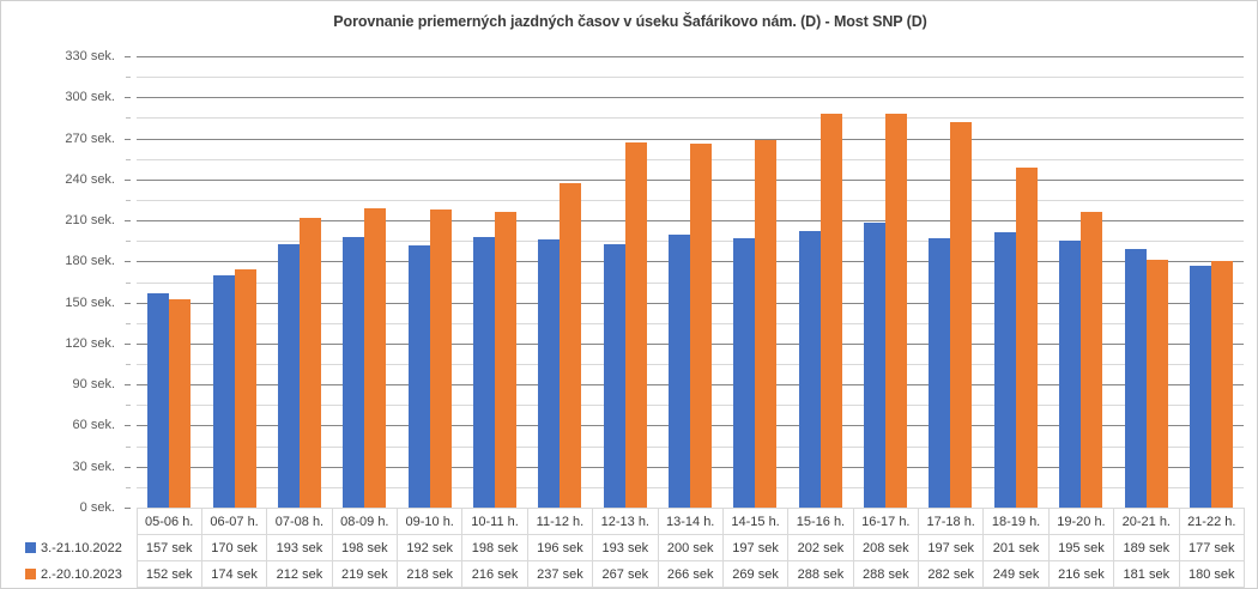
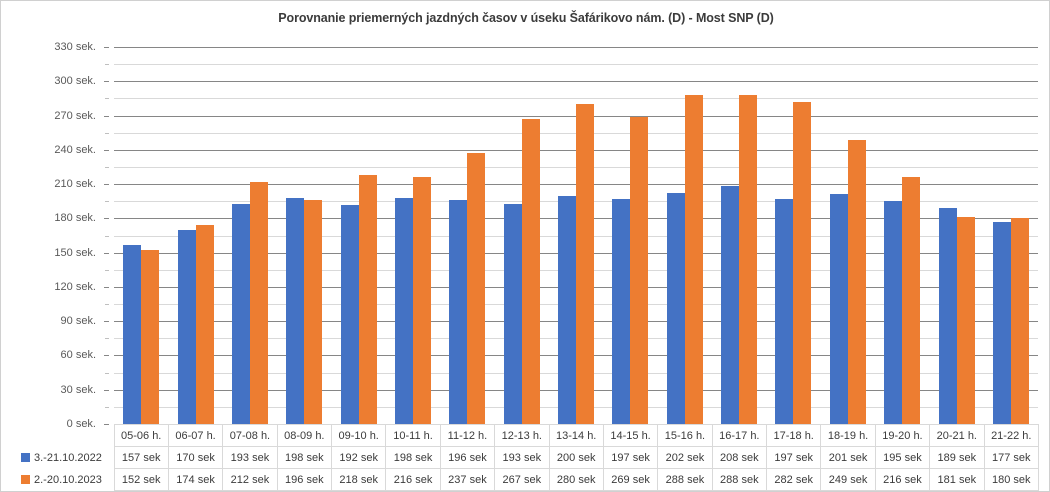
2.-20.10.2023/08-09 h.: 219 -> 196
2.-20.10.2023/13-14 h.: 266 -> 280
